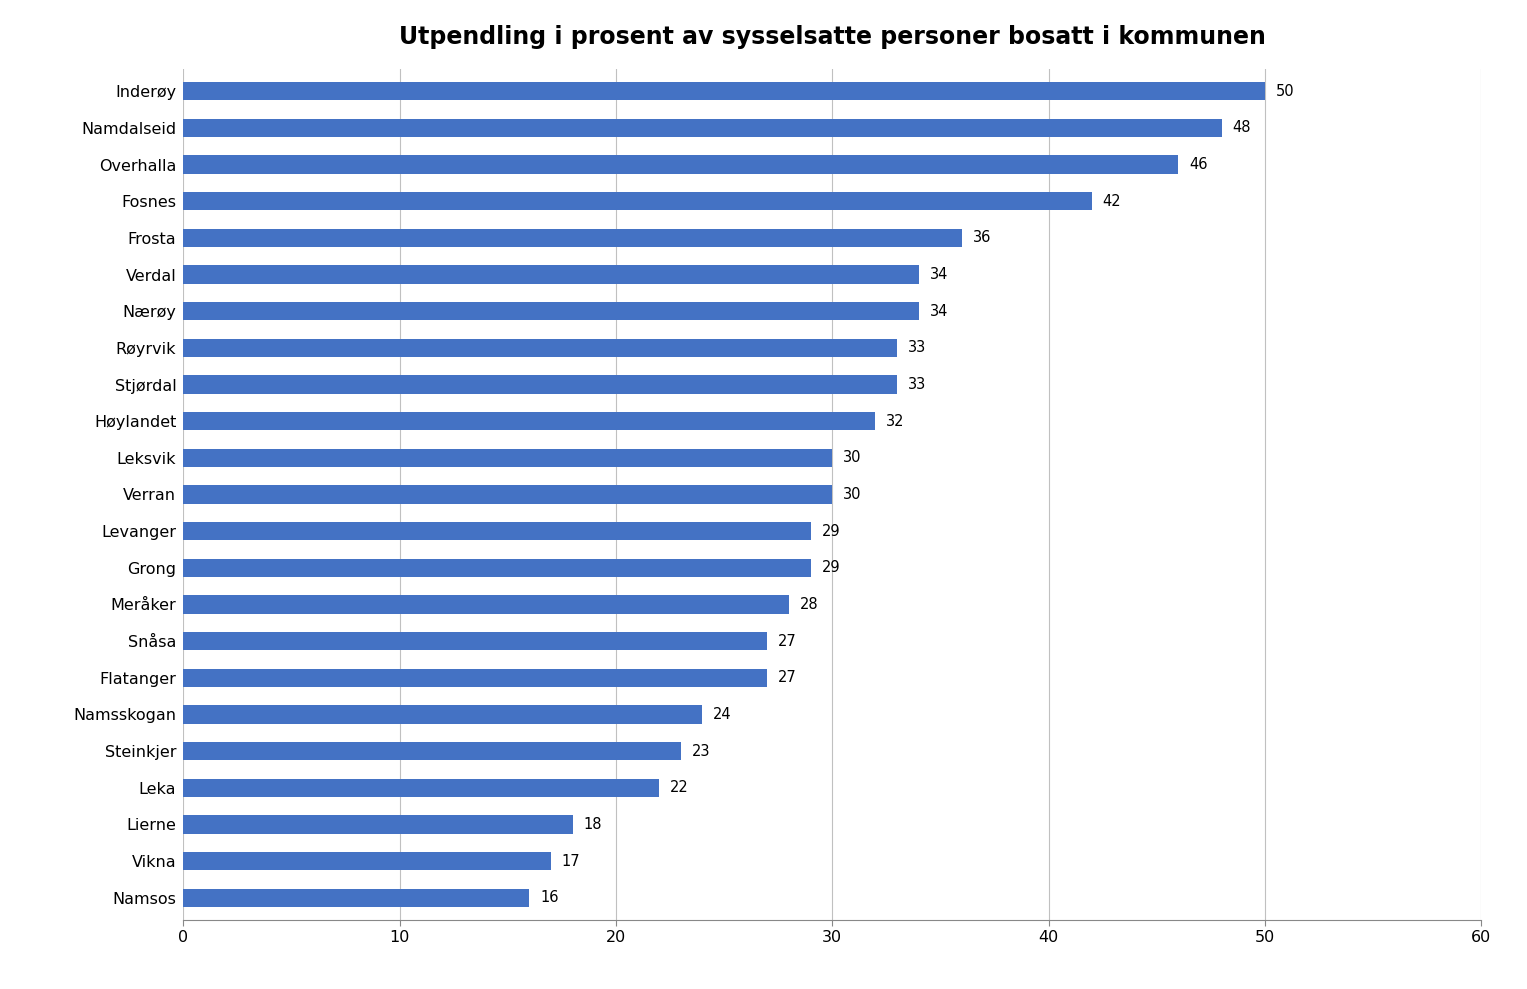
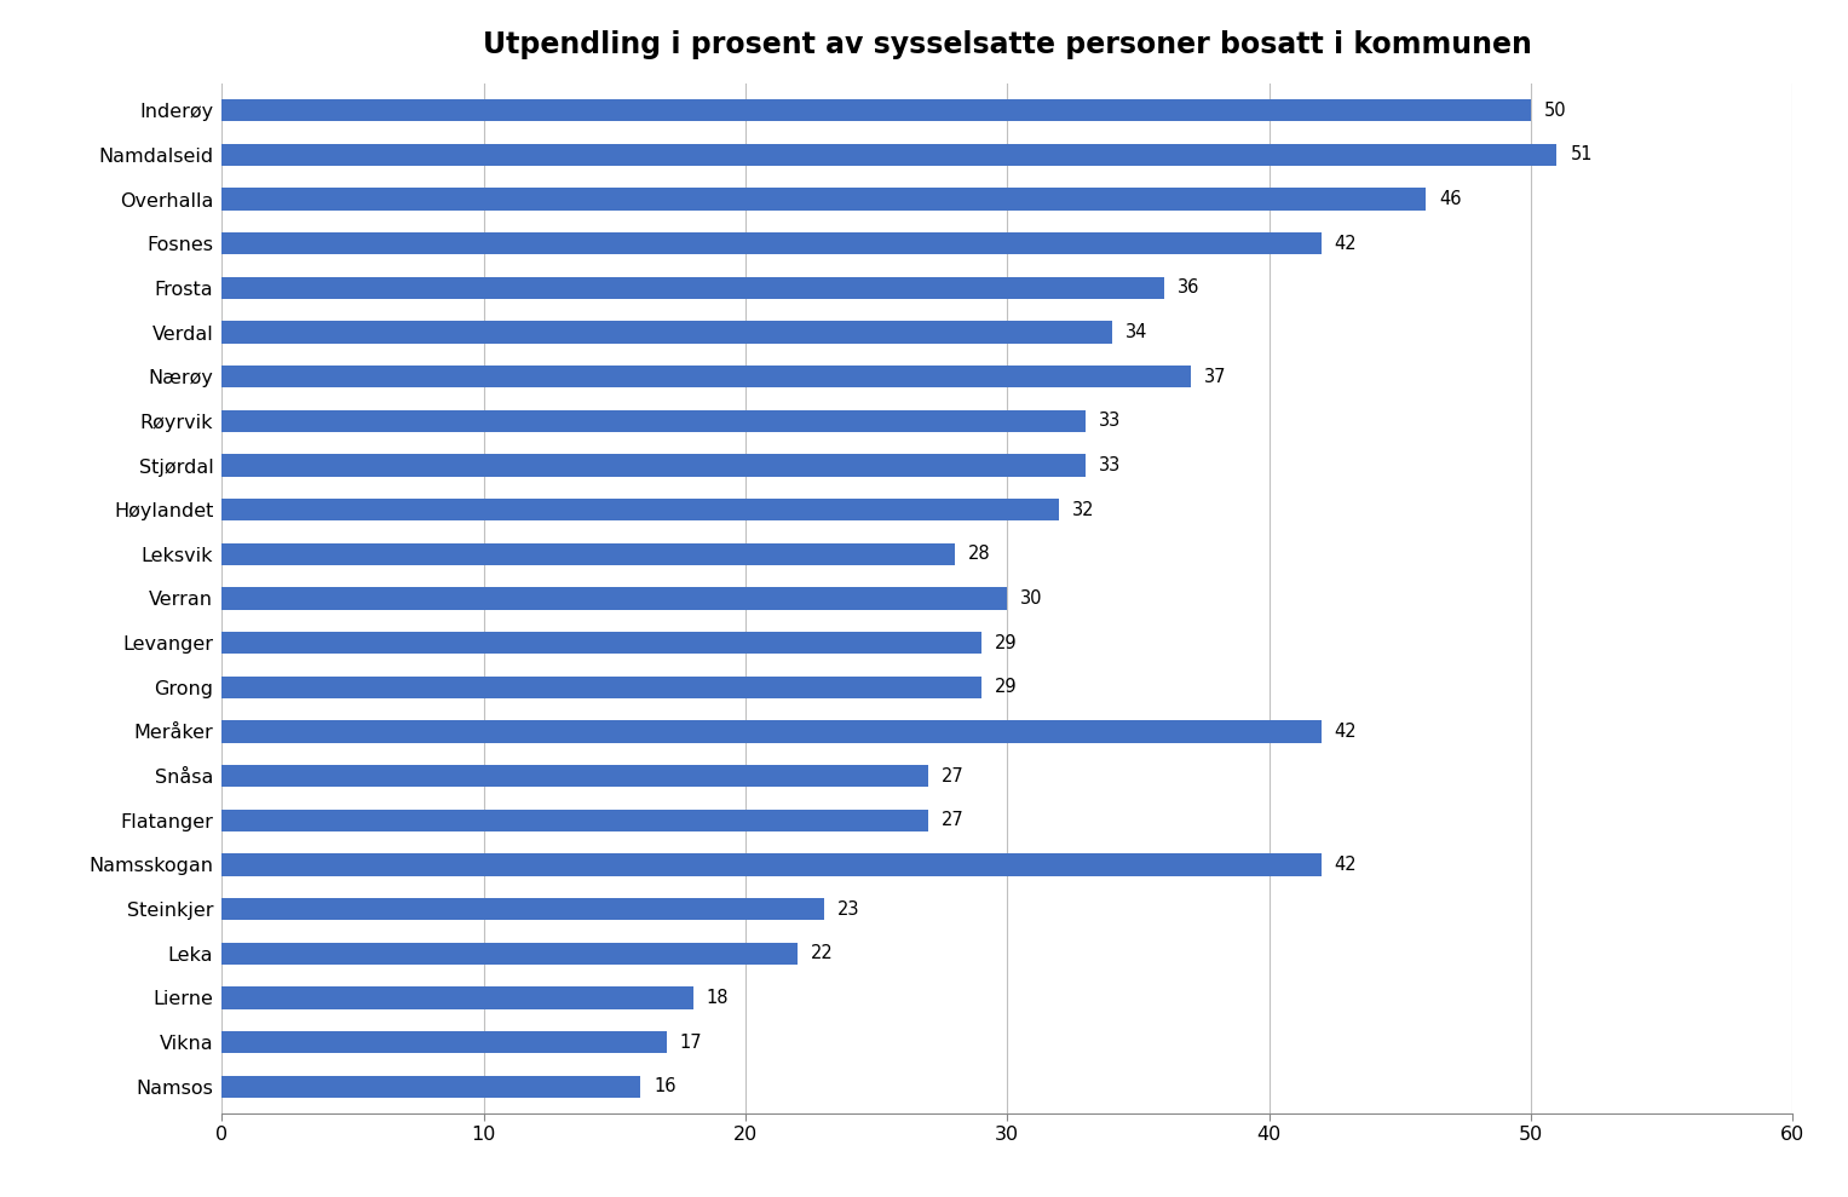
Namdalseid: 48 -> 51
Nærøy: 34 -> 37
Leksvik: 30 -> 28
Meråker: 28 -> 42
Namsskogan: 24 -> 42
